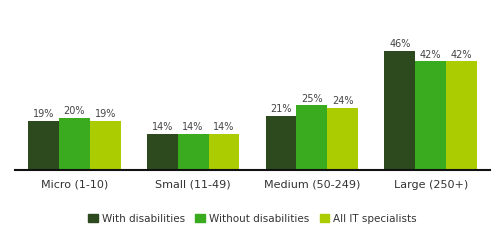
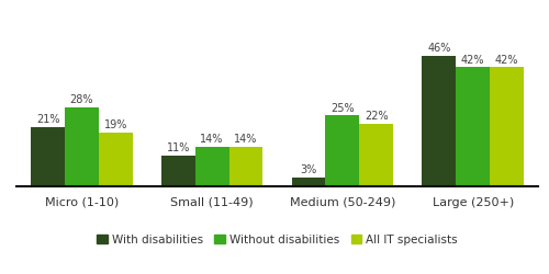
With disabilities/Micro (1-10): 19% -> 21%
Without disabilities/Micro (1-10): 20% -> 28%
With disabilities/Small (11-49): 14% -> 11%
With disabilities/Medium (50-249): 21% -> 3%
All IT specialists/Medium (50-249): 24% -> 22%
